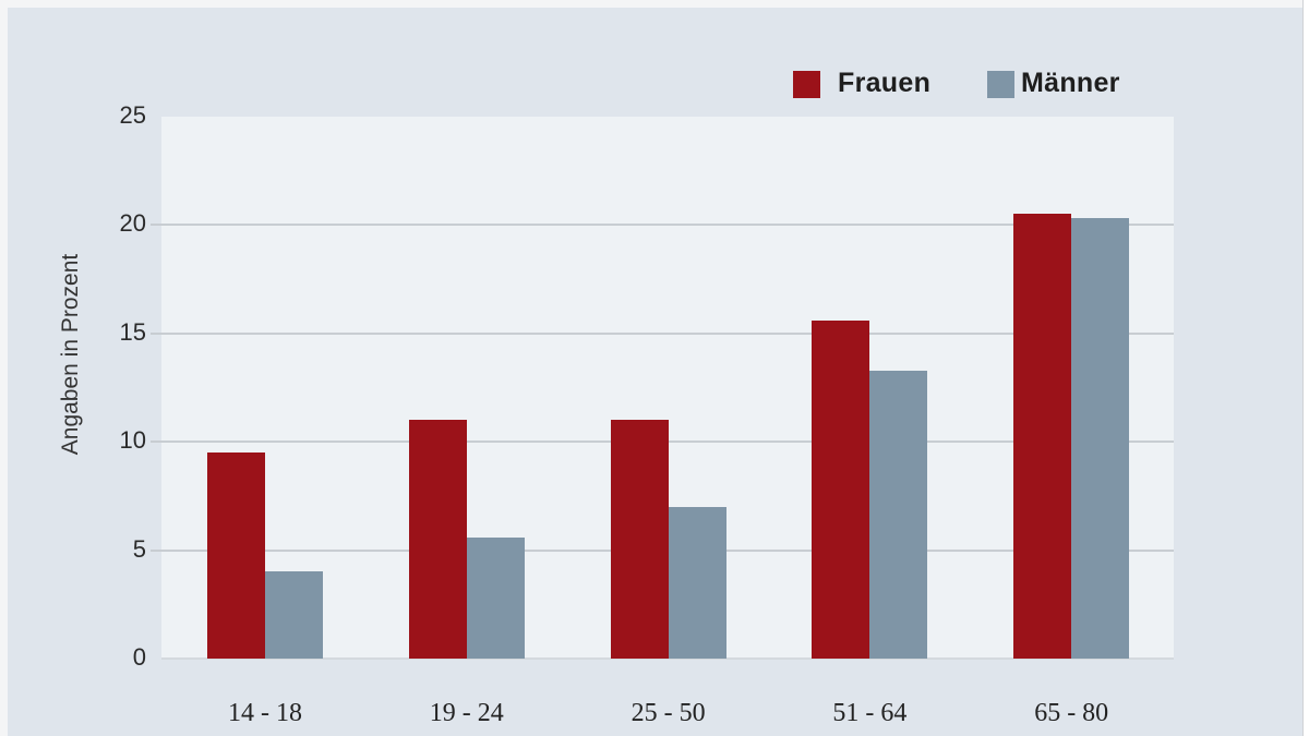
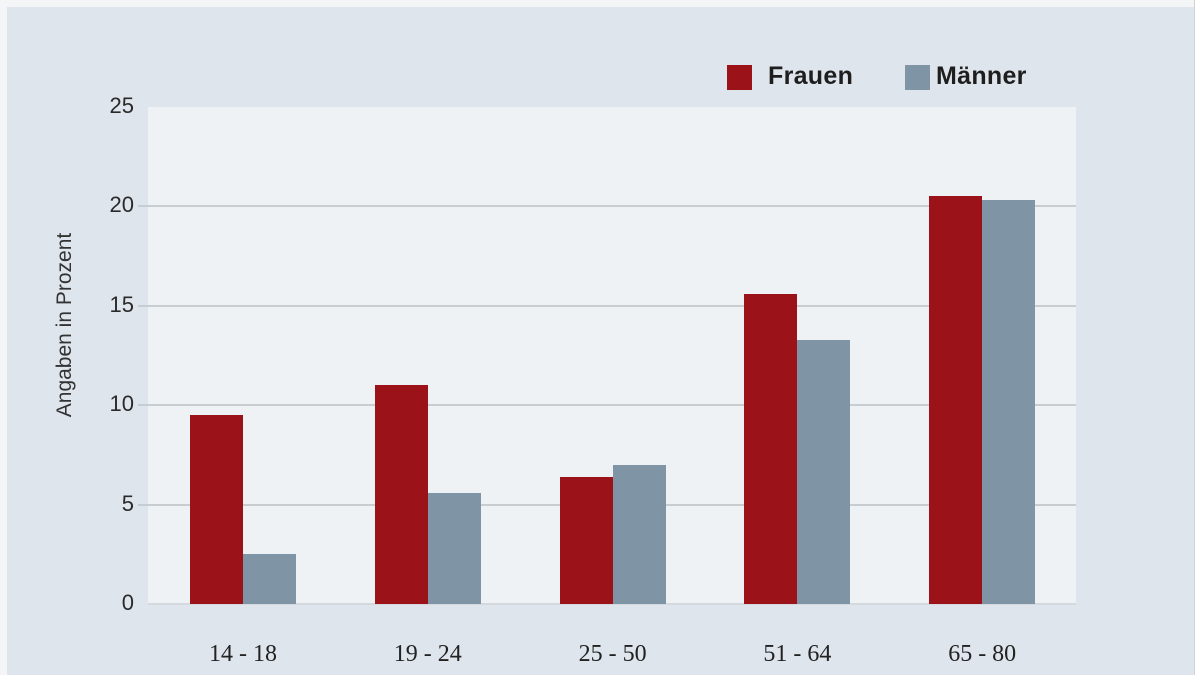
Männer/14 - 18: 4.0 -> 2.5
Frauen/25 - 50: 11.0 -> 6.4
